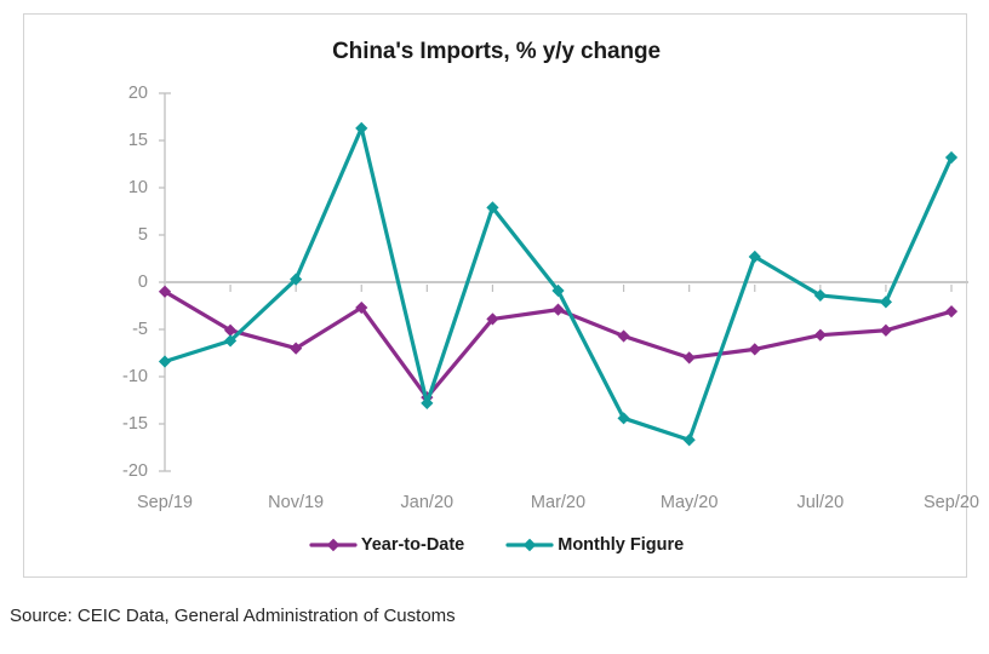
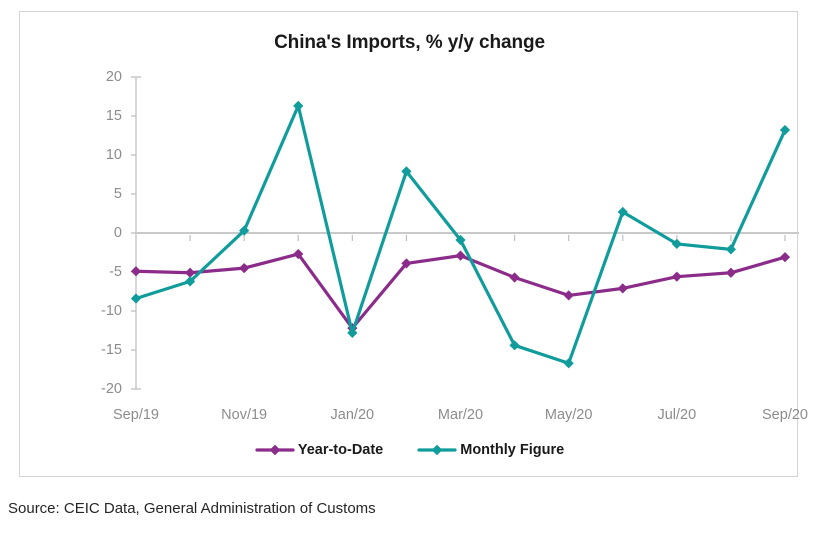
Year-to-Date/Sep/19: -1 -> -5
Year-to-Date/Nov/19: -7 -> -4
